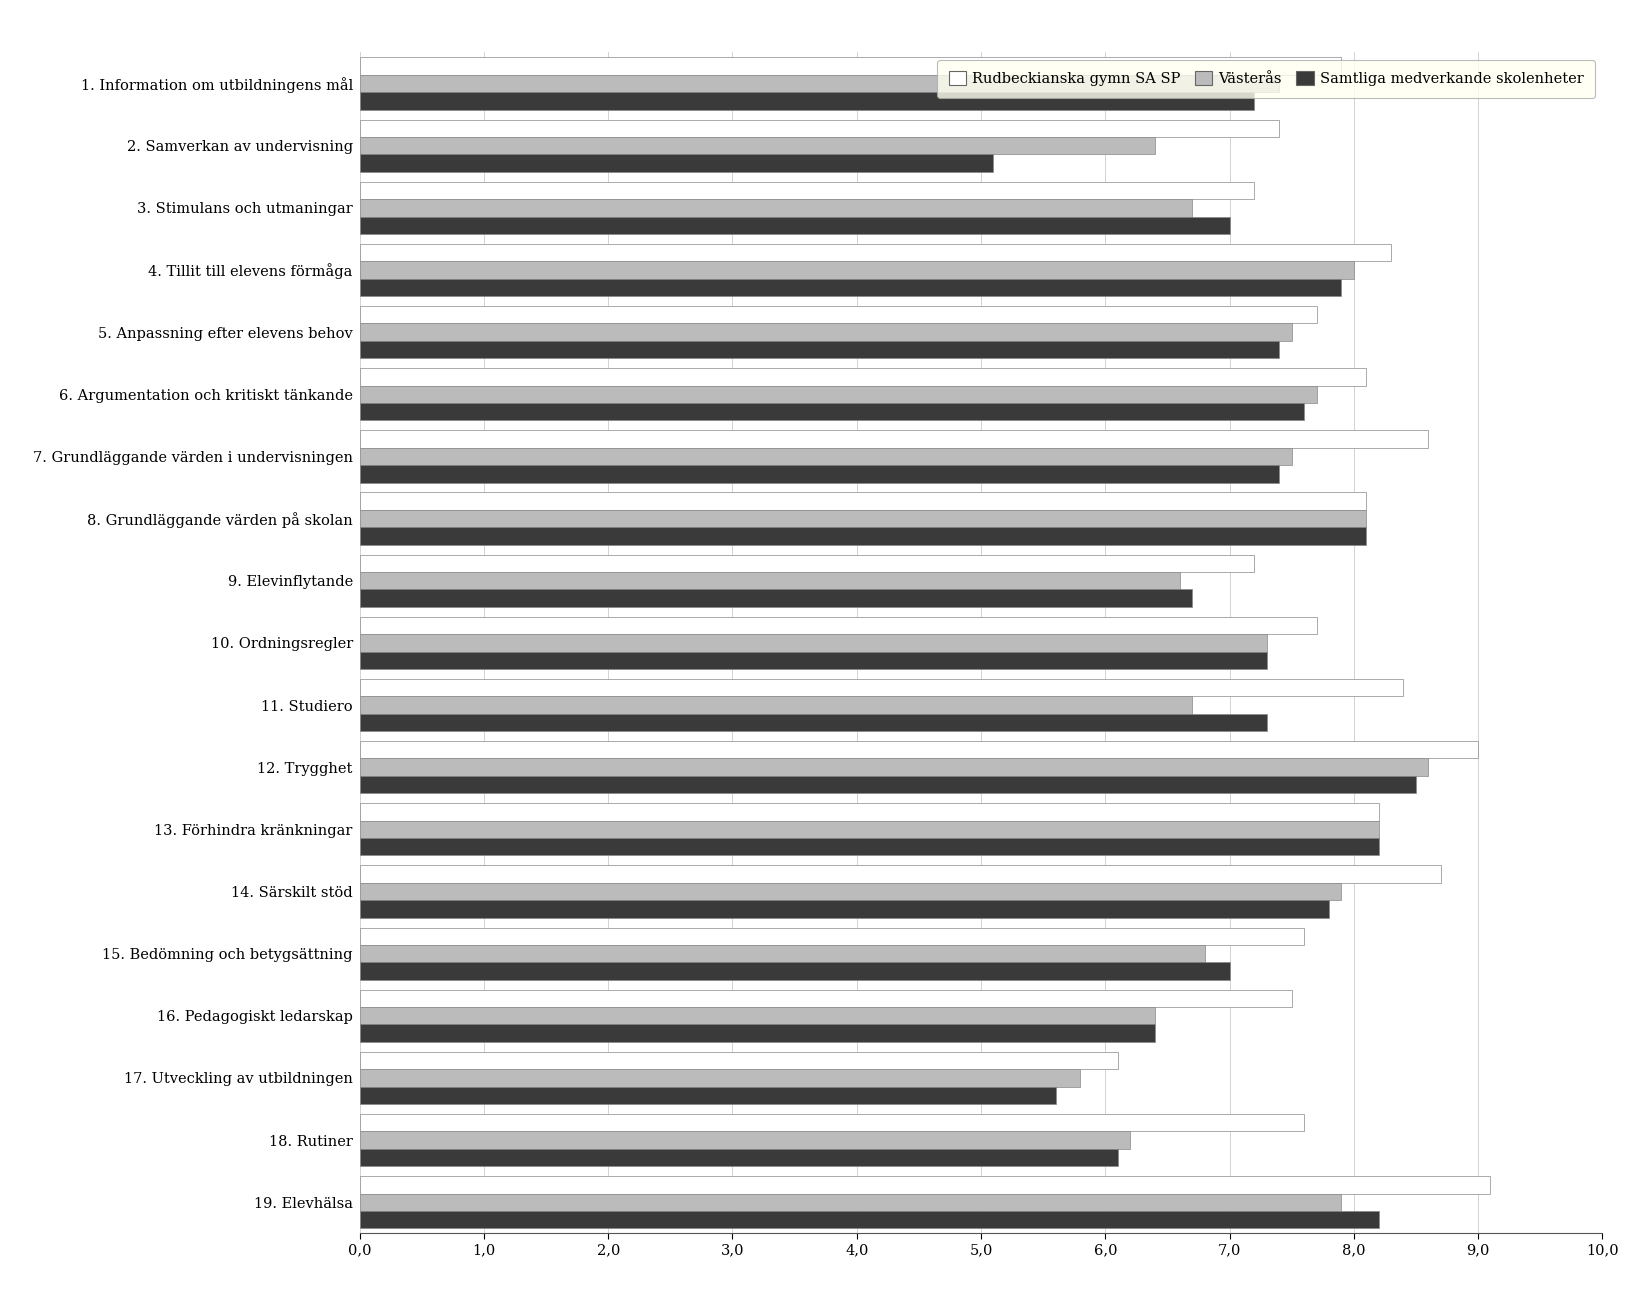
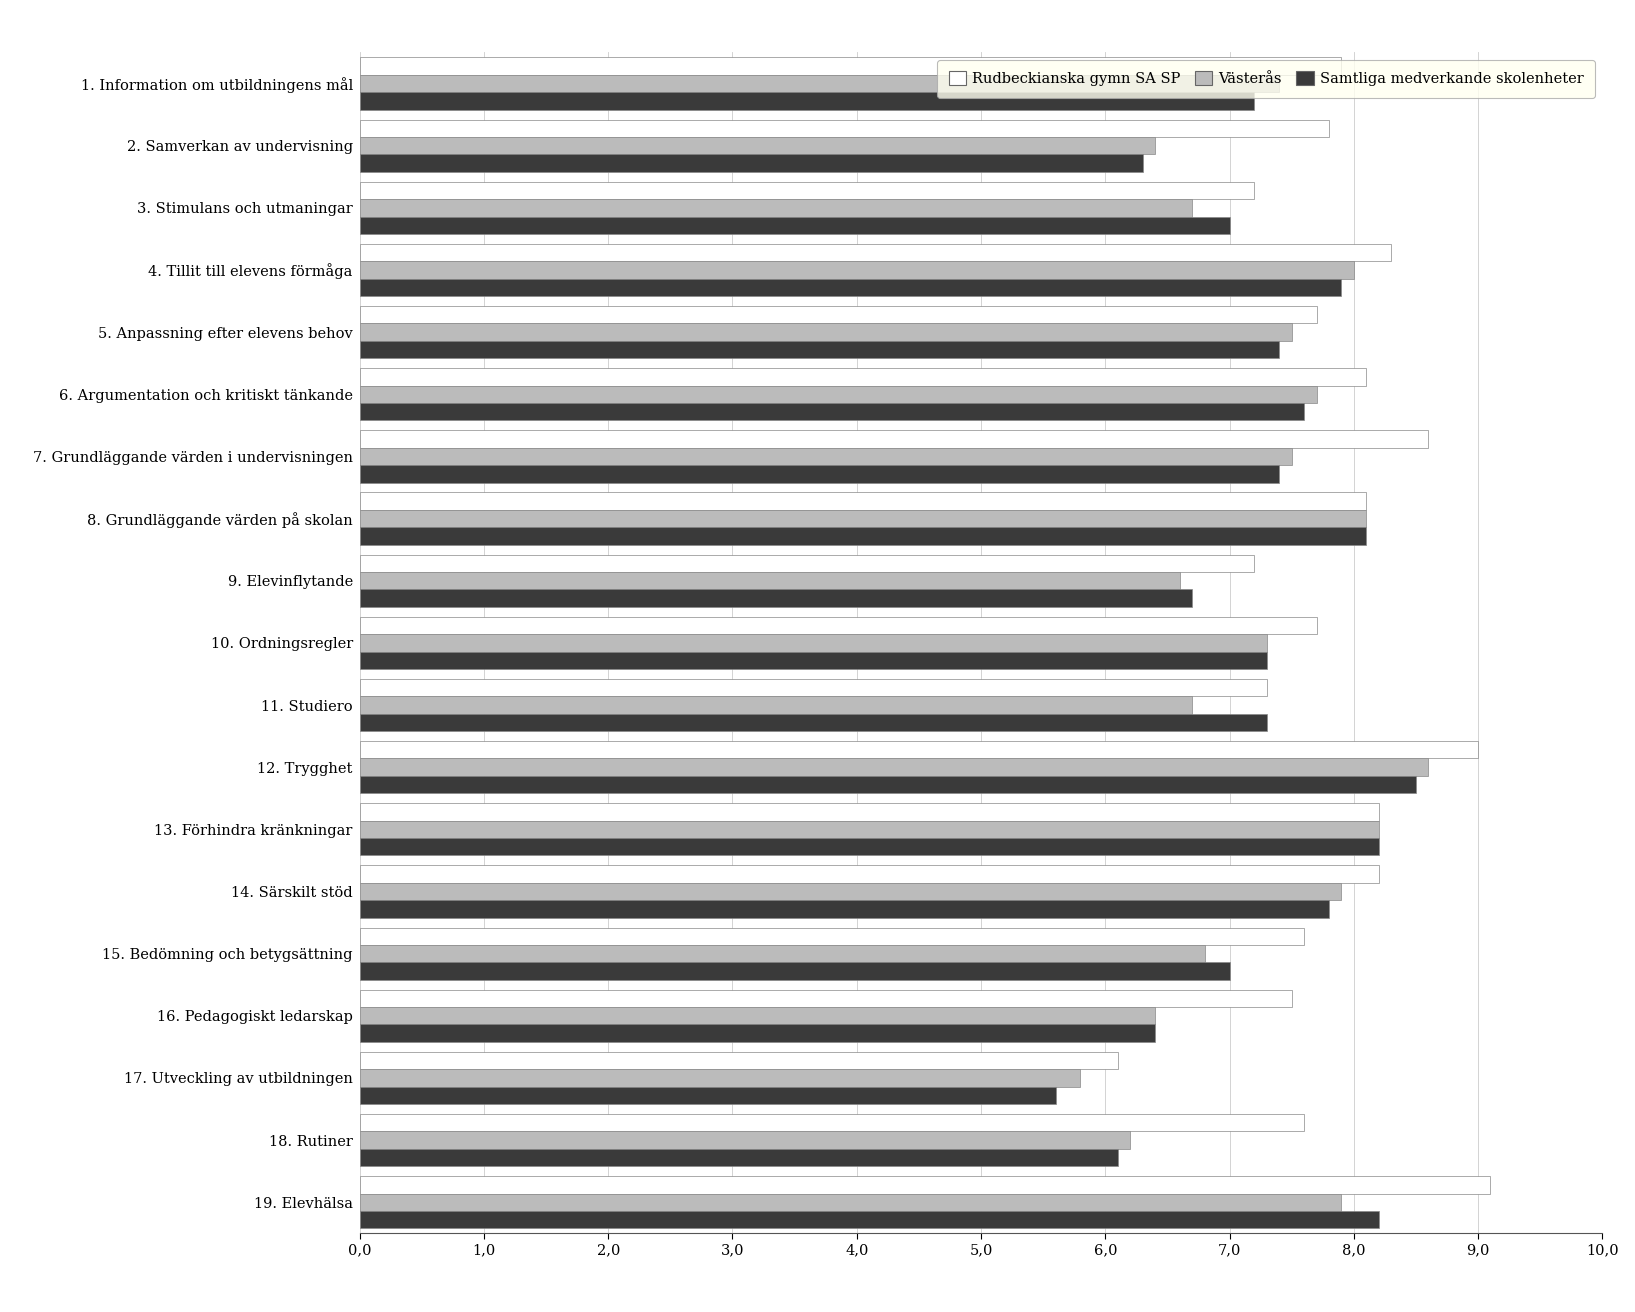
Rudbeckianska gymn SA SP/2. Samverkan av undervisning: 7,4 -> 7,8
Samtliga medverkande skolenheter/2. Samverkan av undervisning: 5,1 -> 6,3
Rudbeckianska gymn SA SP/11. Studiero: 8,4 -> 7,3
Rudbeckianska gymn SA SP/14. Särskilt stöd: 8,7 -> 8,2
